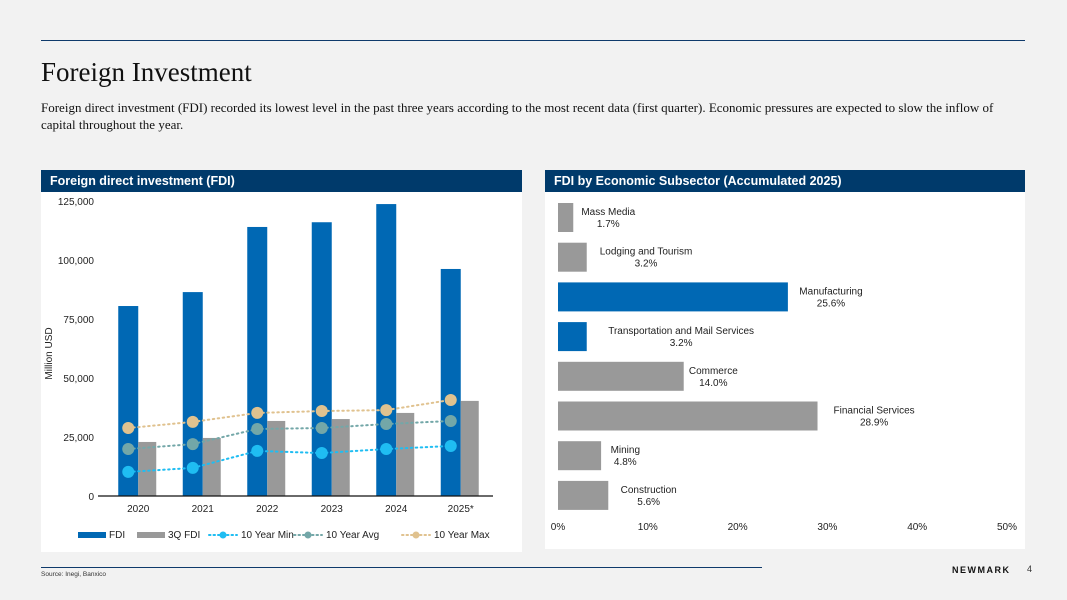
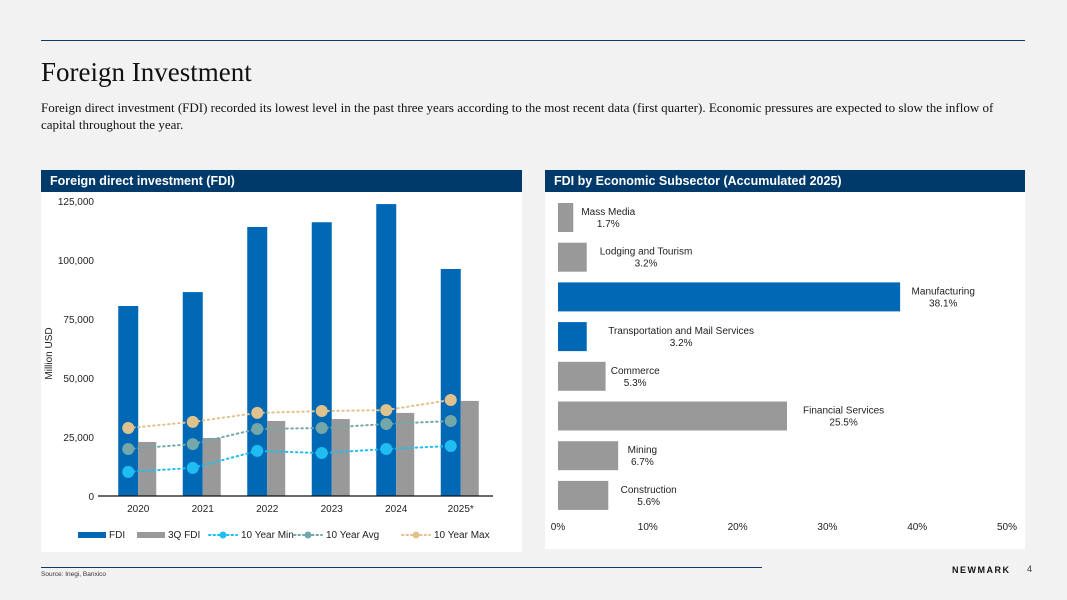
FDI by Economic Subsector (Accumulated 2025)/Manufacturing: 25.6% -> 38.1%
FDI by Economic Subsector (Accumulated 2025)/Commerce: 14.0% -> 5.3%
FDI by Economic Subsector (Accumulated 2025)/Financial Services: 28.9% -> 25.5%
FDI by Economic Subsector (Accumulated 2025)/Mining: 4.8% -> 6.7%
